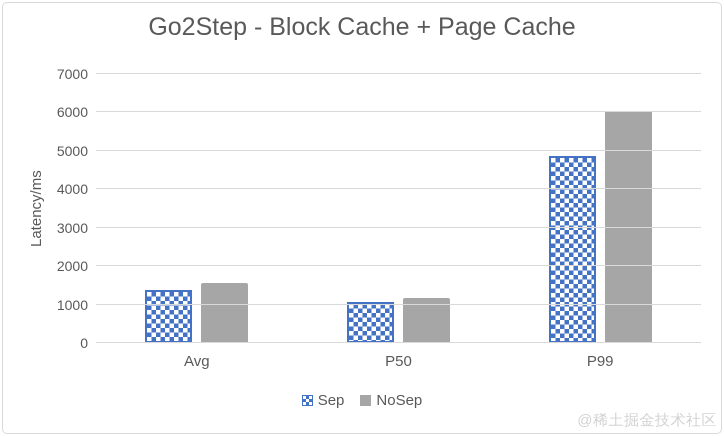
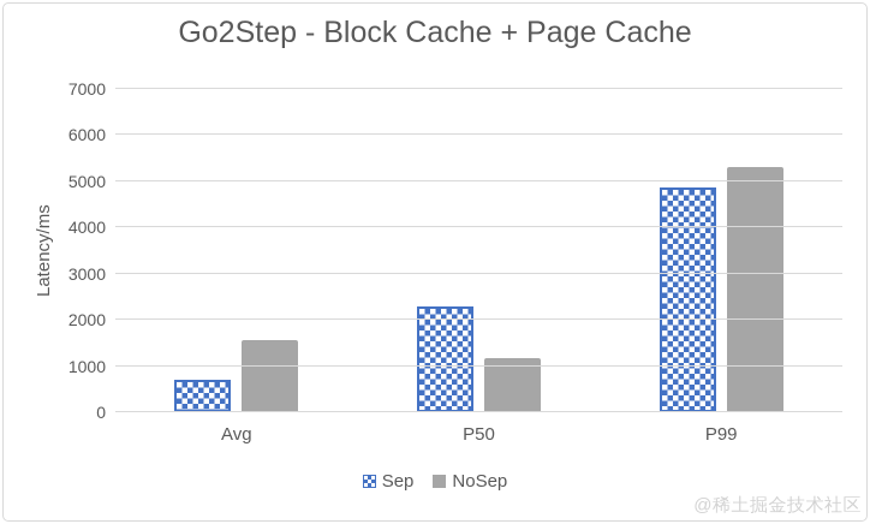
Sep/Avg: 1400 -> 700
Sep/P50: 1100 -> 2300
NoSep/P99: 6000 -> 5300
